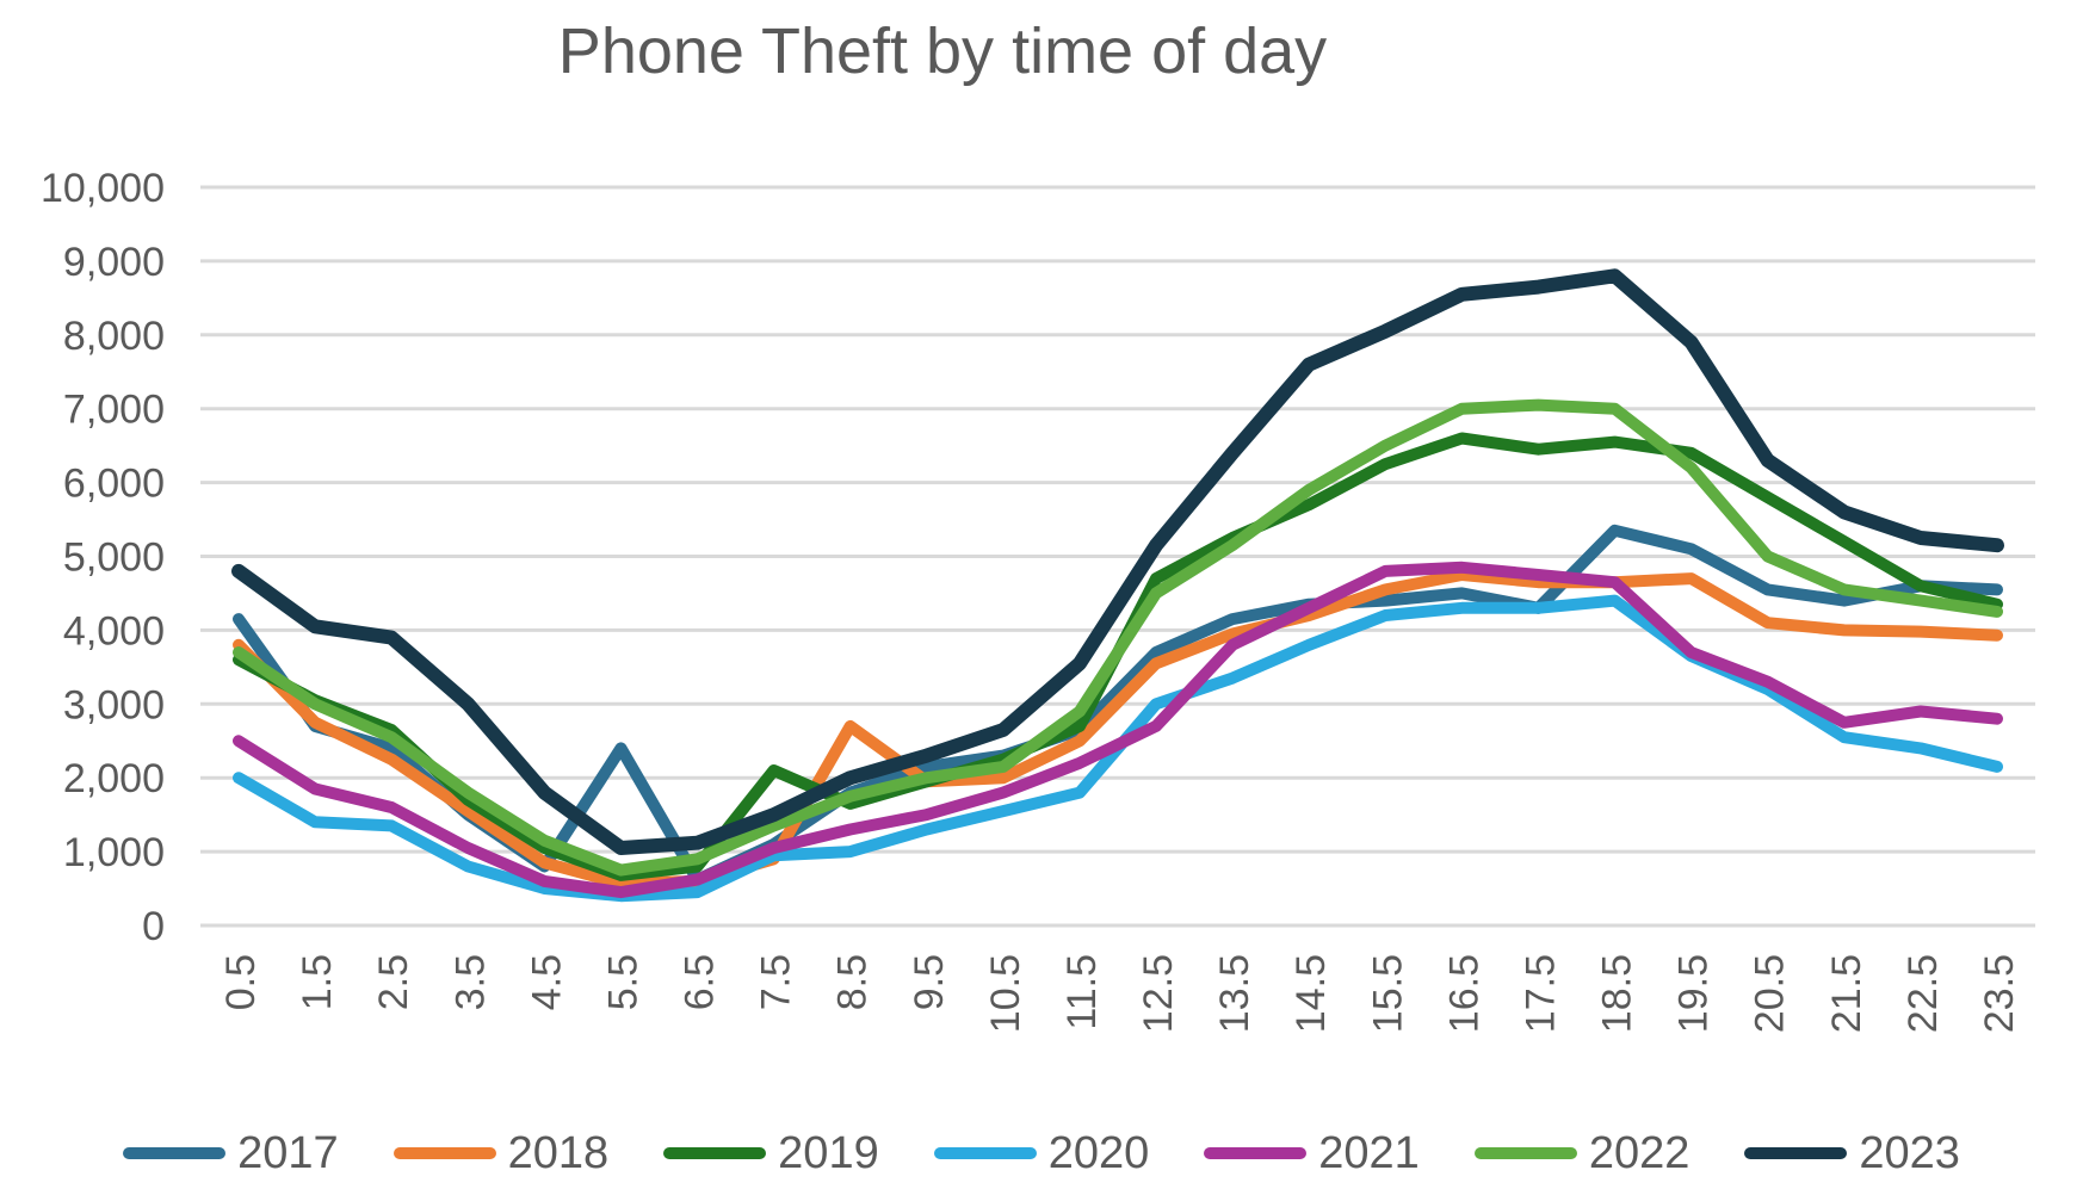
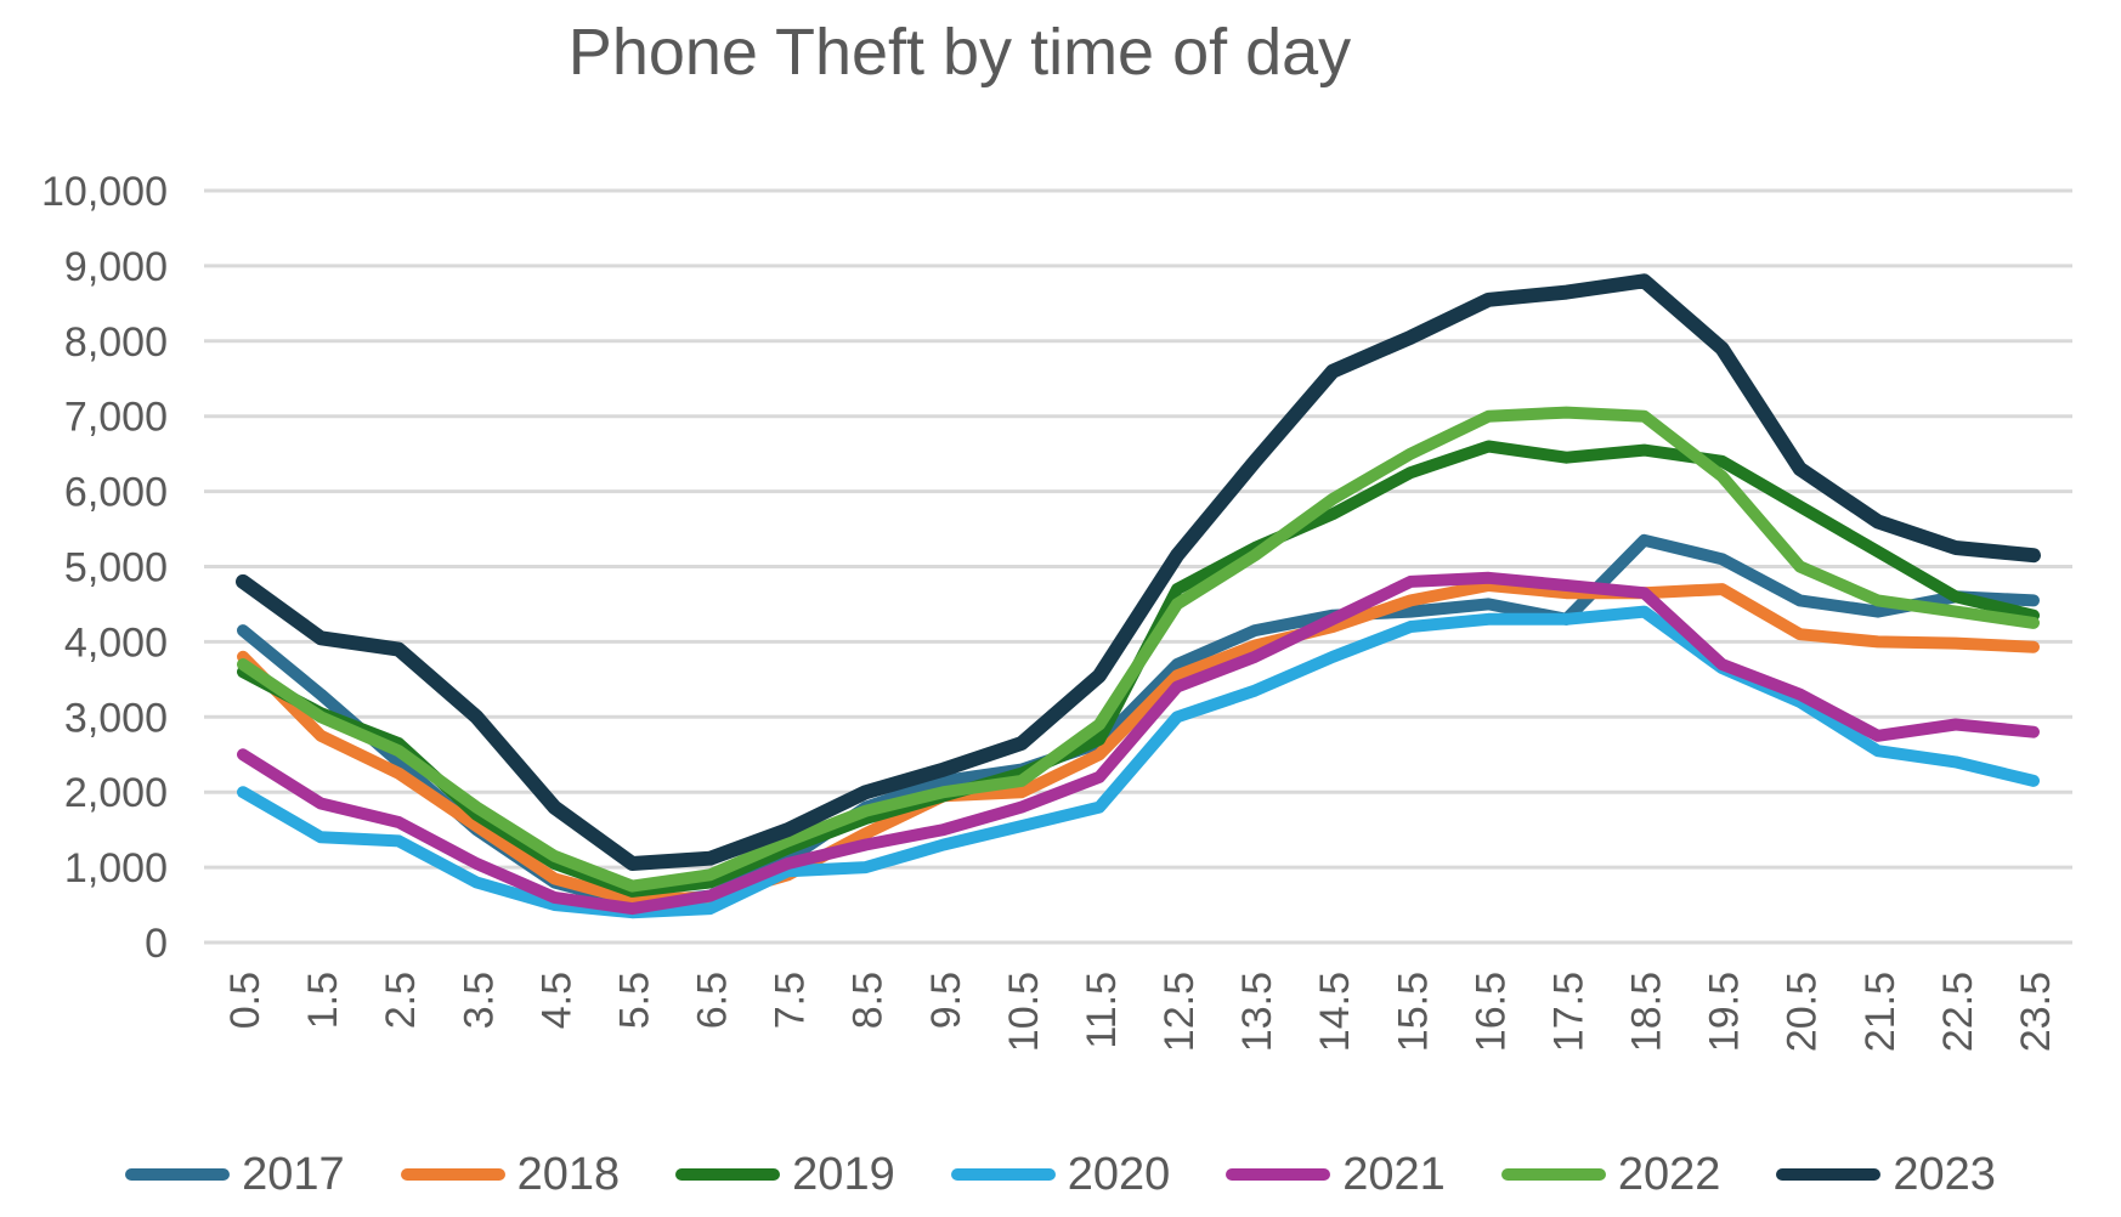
2017/1.5: 2700 -> 3300
2017/5.5: 2400 -> 500
2019/7.5: 2100 -> 1200
2018/8.5: 2700 -> 1400
2021/12.5: 2700 -> 3400
